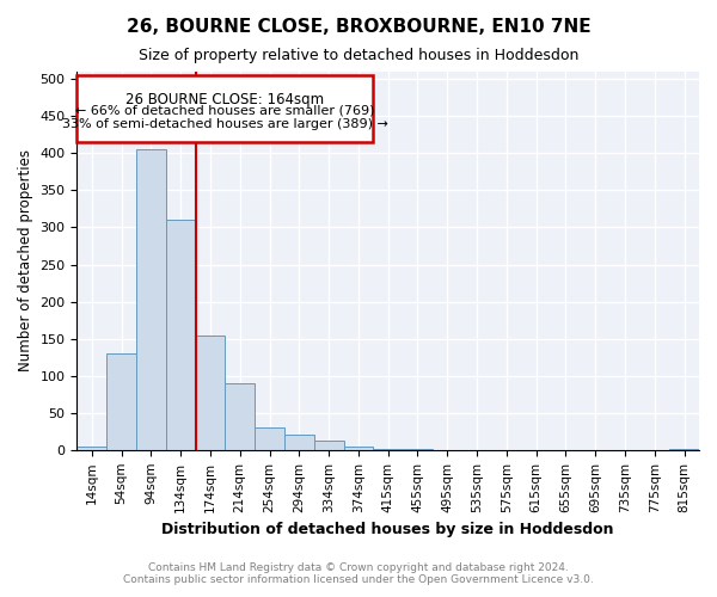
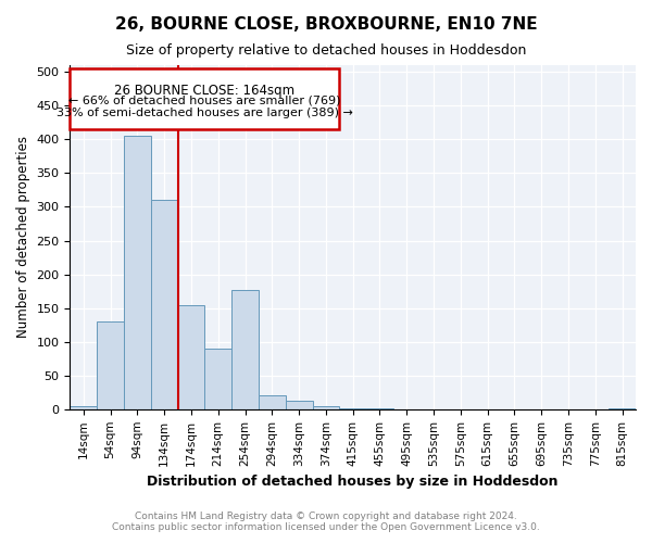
254sqm: 30 -> 176
